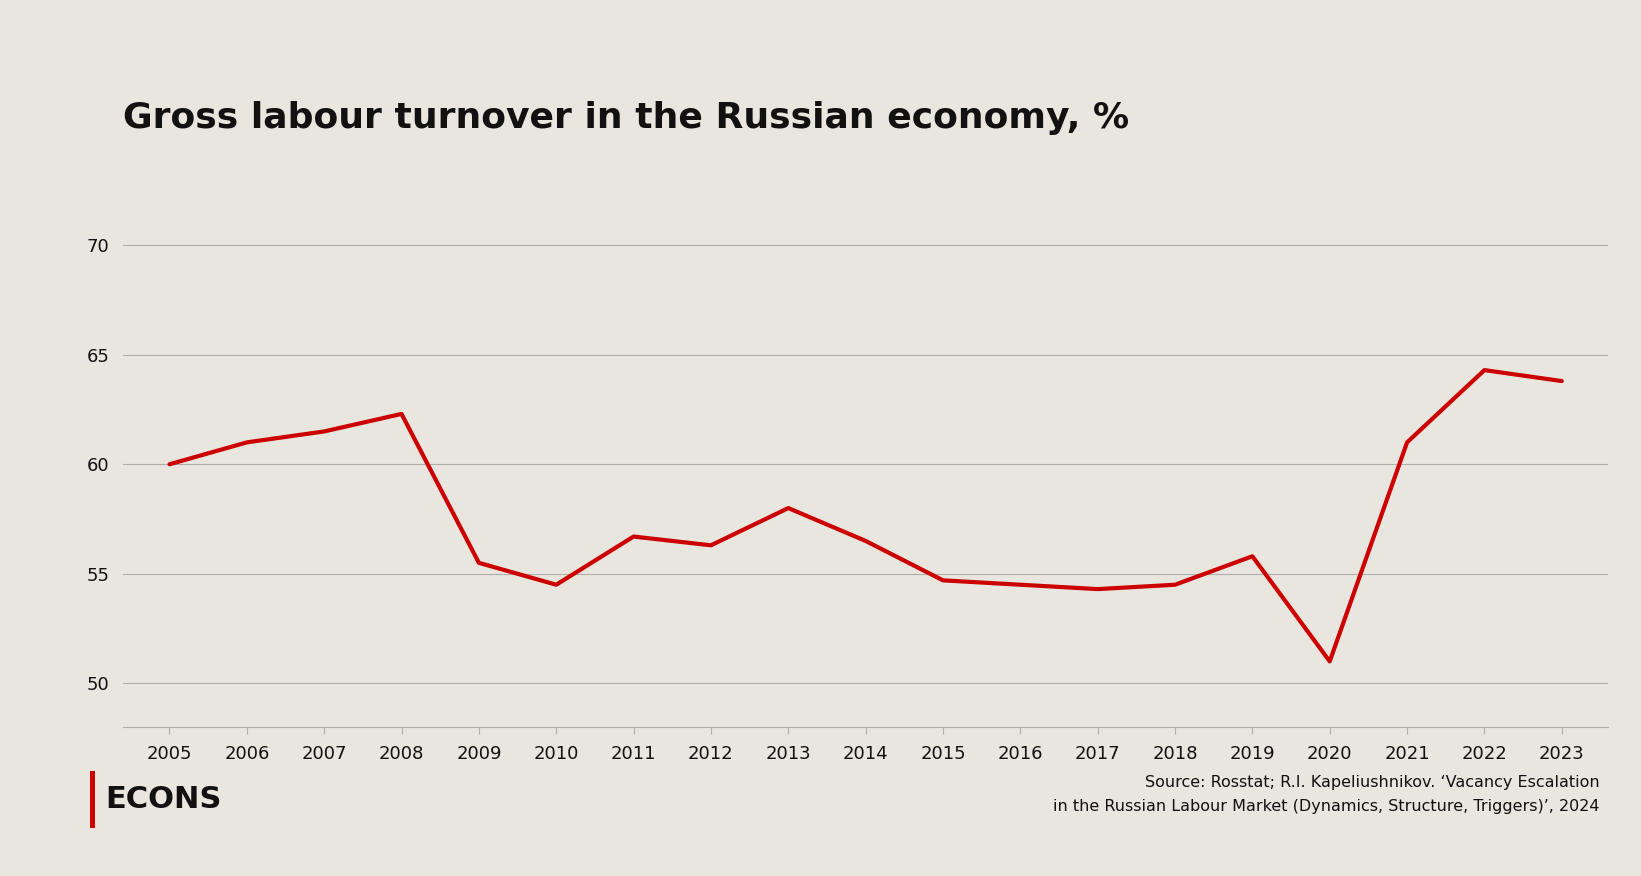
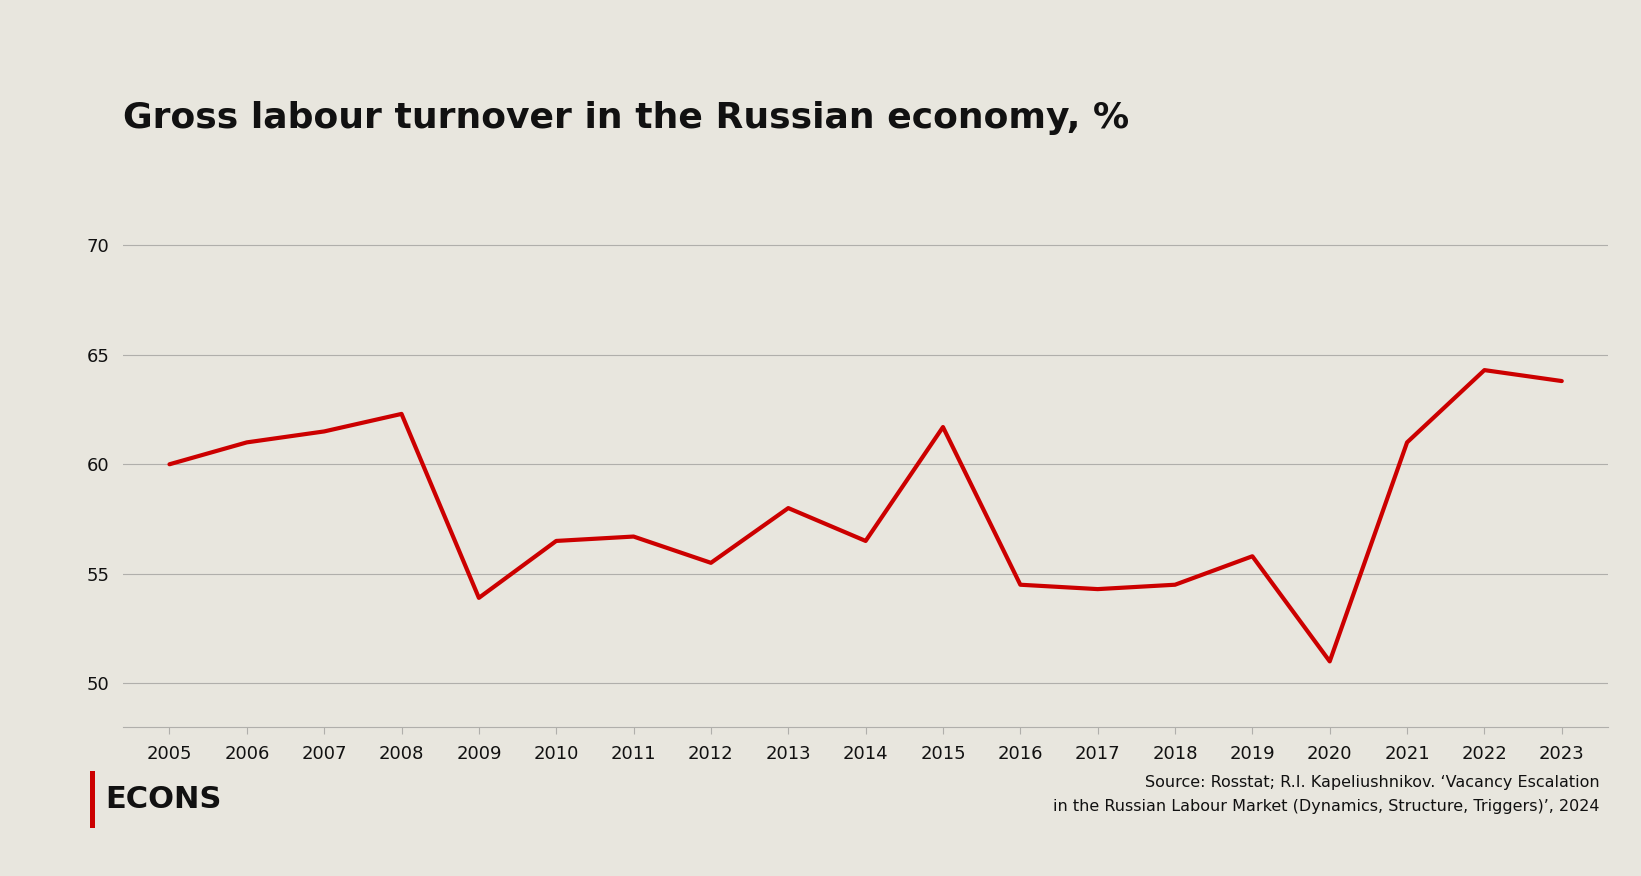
2009: 55.5 -> 53.9
2010: 54.5 -> 56.5
2012: 56.3 -> 55.5
2015: 54.7 -> 61.7
